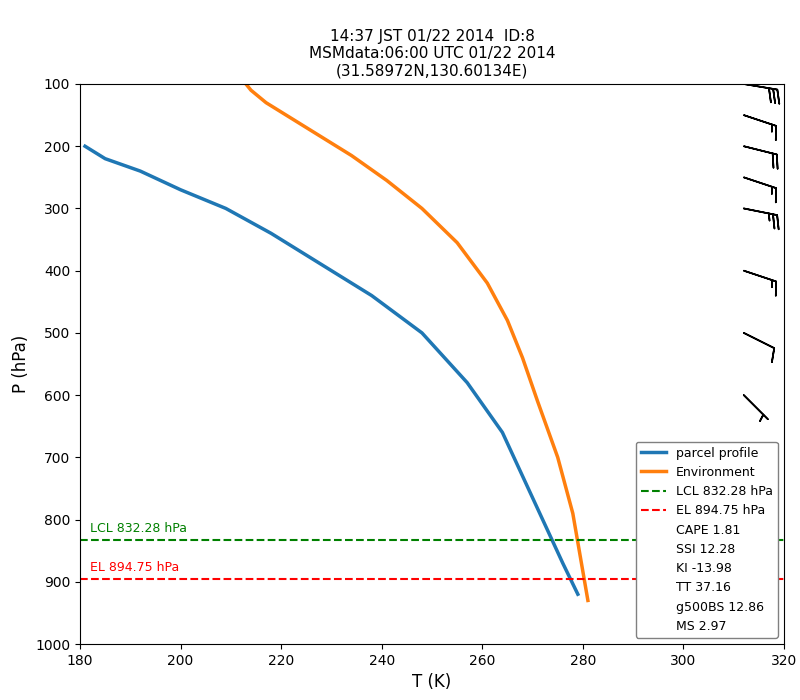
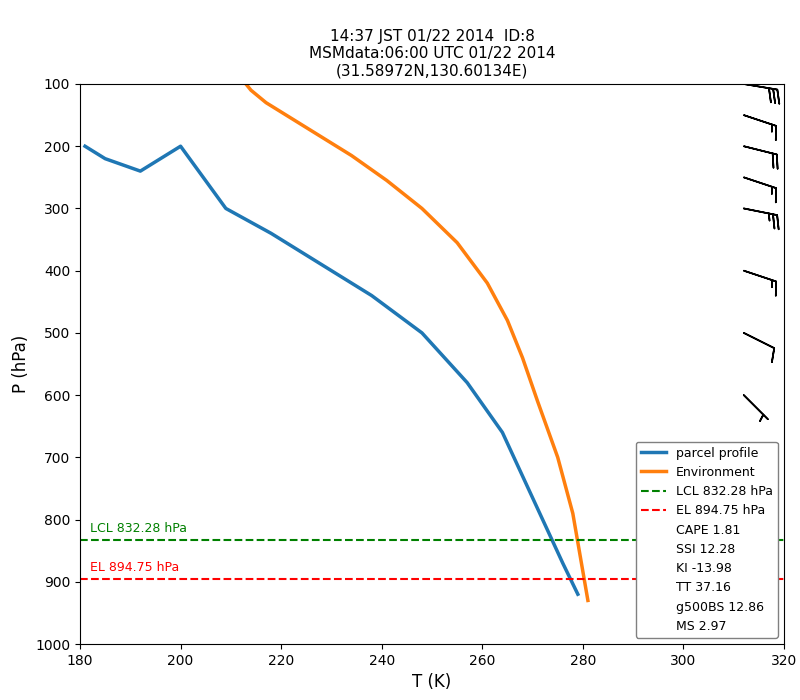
parcel profile/200: 270 -> 200
